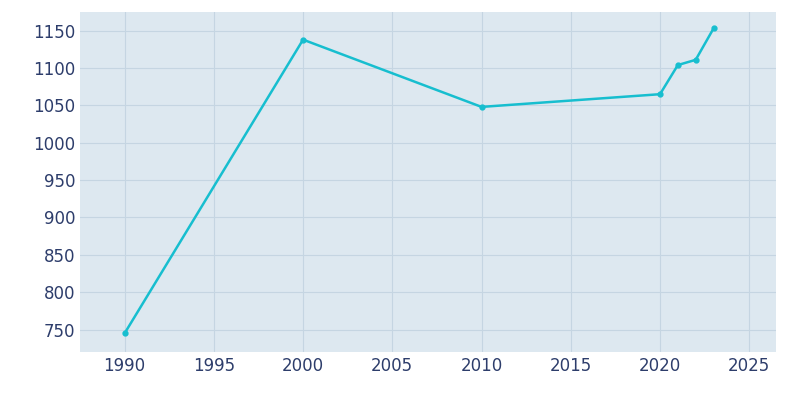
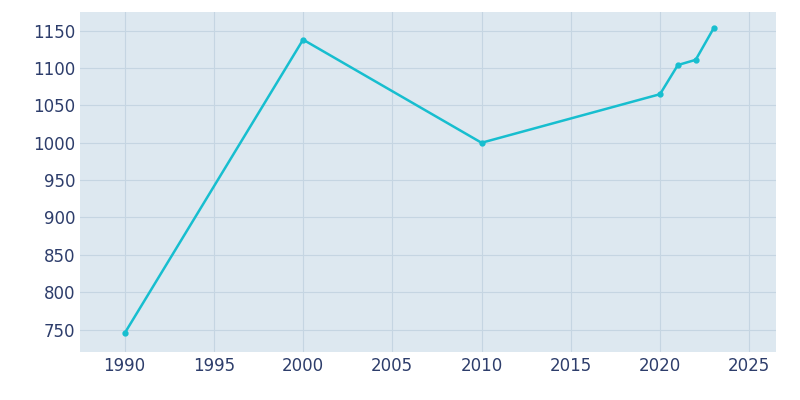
2010: 1048 -> 1000
